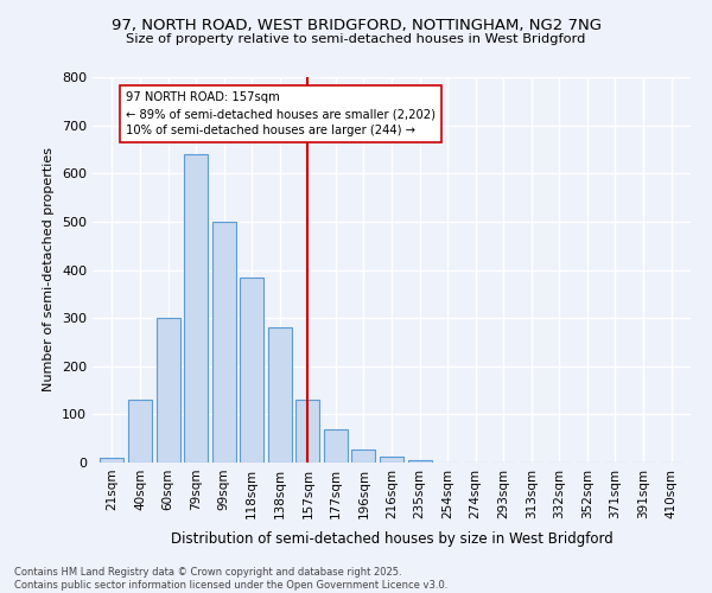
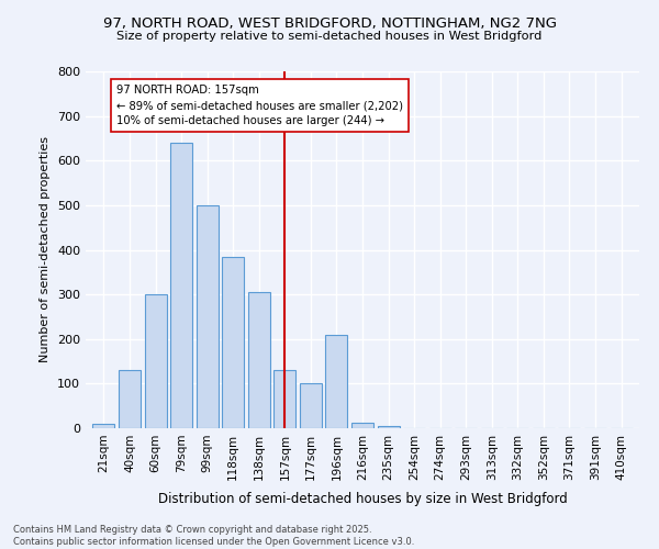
138sqm: 280 -> 305
177sqm: 70 -> 100
196sqm: 28 -> 210
